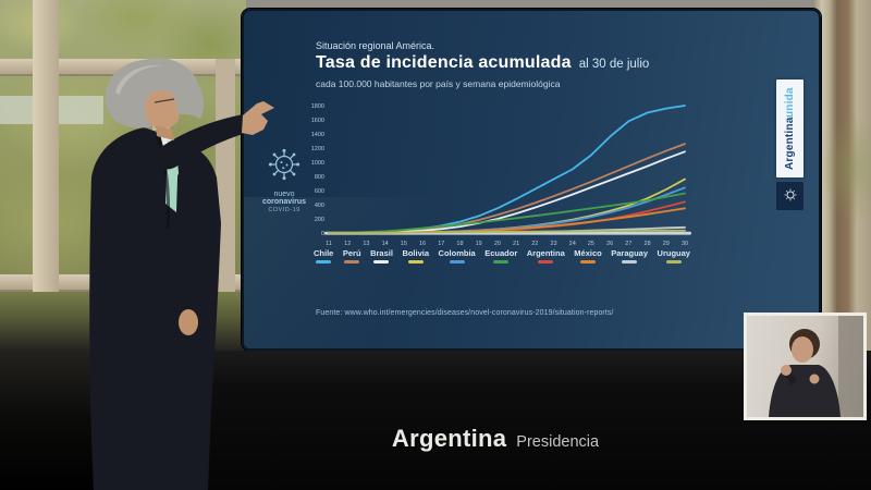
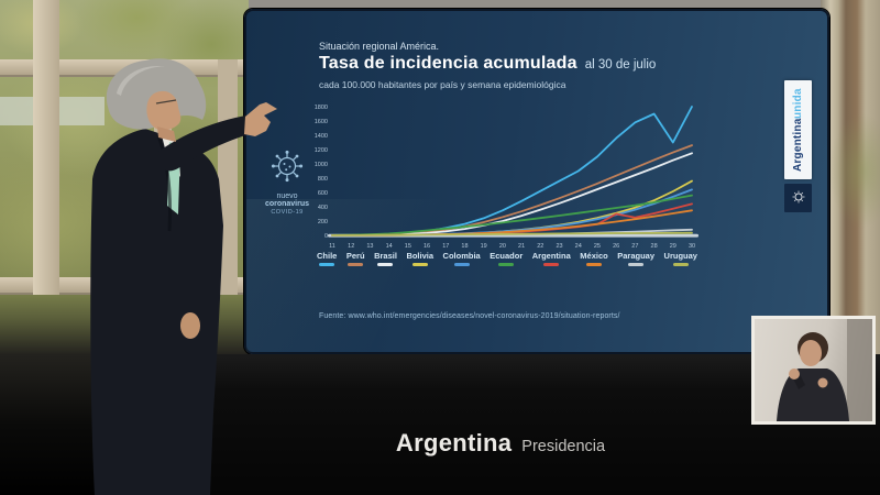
Argentina/26: 200 -> 300
Chile/29: 1800 -> 1300
